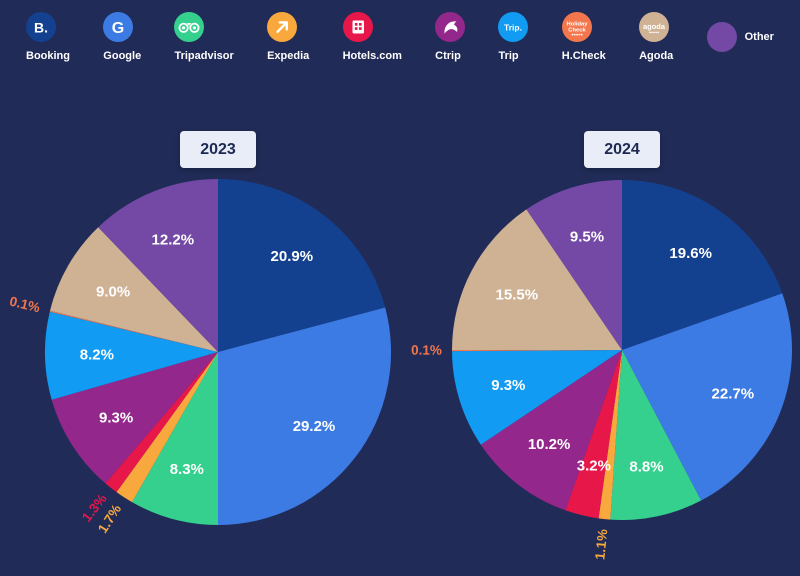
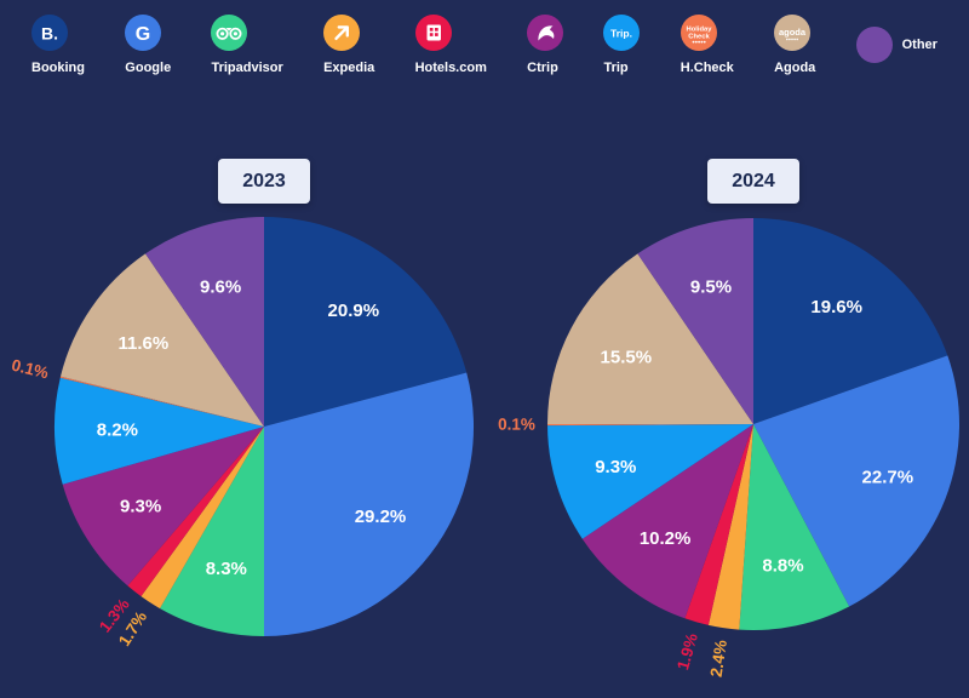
2023/Agoda: 9.0% -> 11.6%
2023/Other: 12.2% -> 9.6%
2024/Expedia: 1.1% -> 2.4%
2024/Hotels.com: 3.2% -> 1.9%
